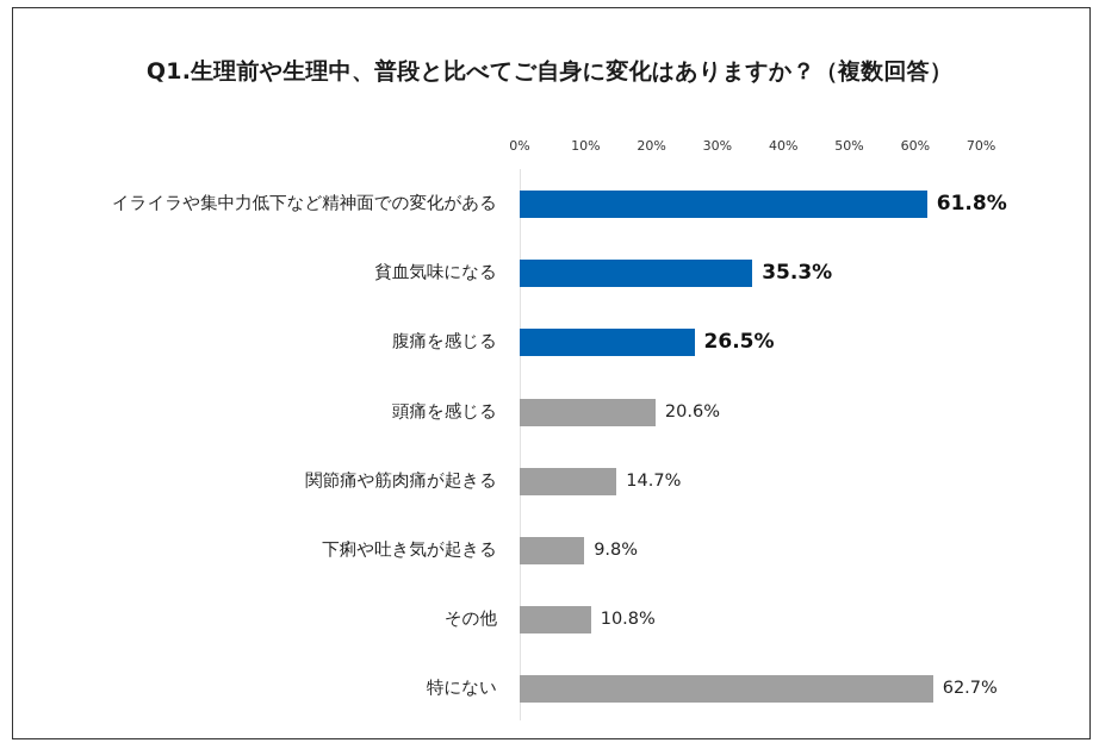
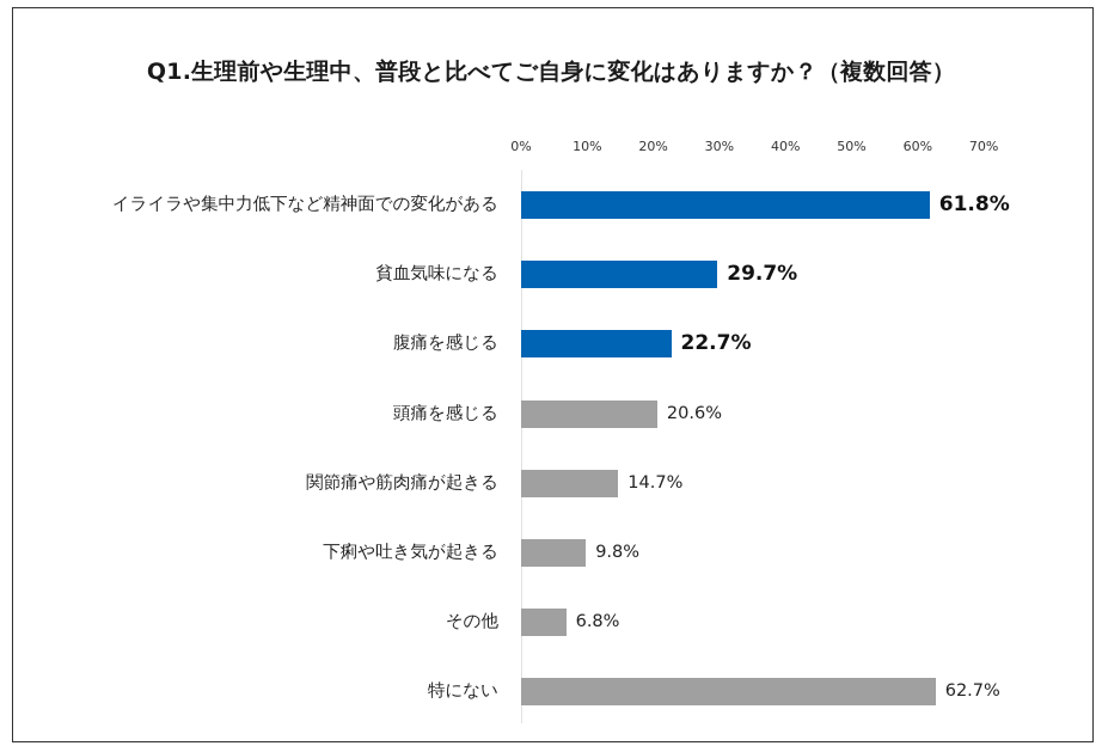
貧血気味になる: 35.3% -> 29.7%
腹痛を感じる: 26.5% -> 22.7%
その他: 10.8% -> 6.8%
